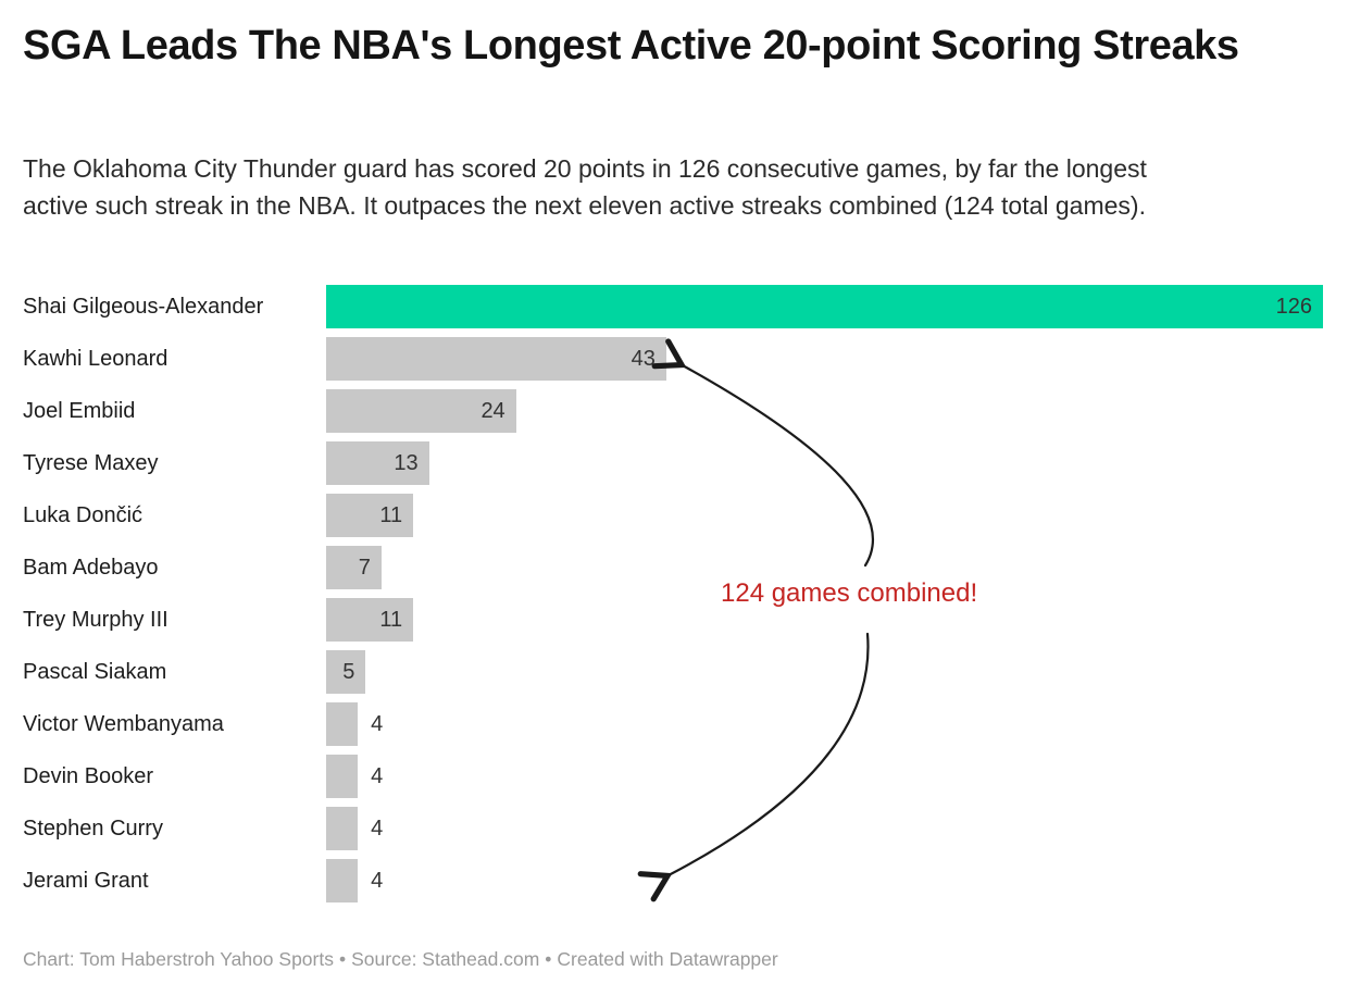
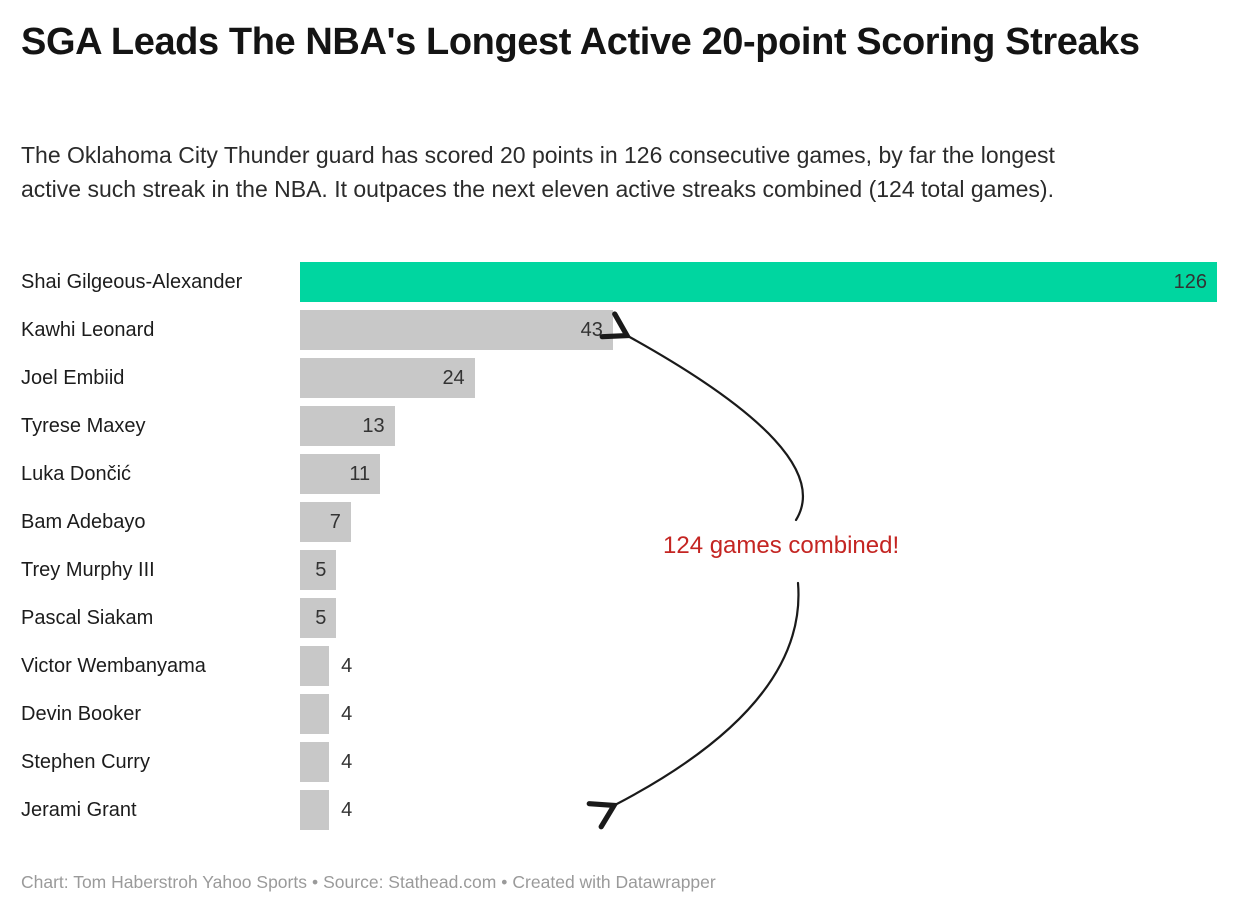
Trey Murphy III: 11 -> 5
